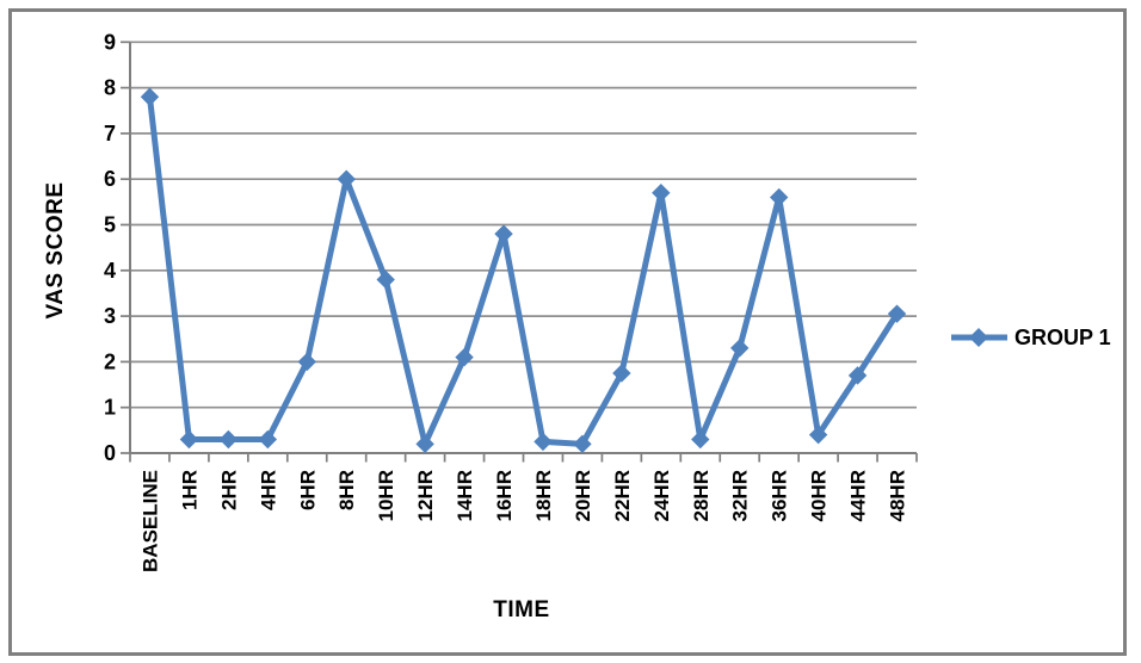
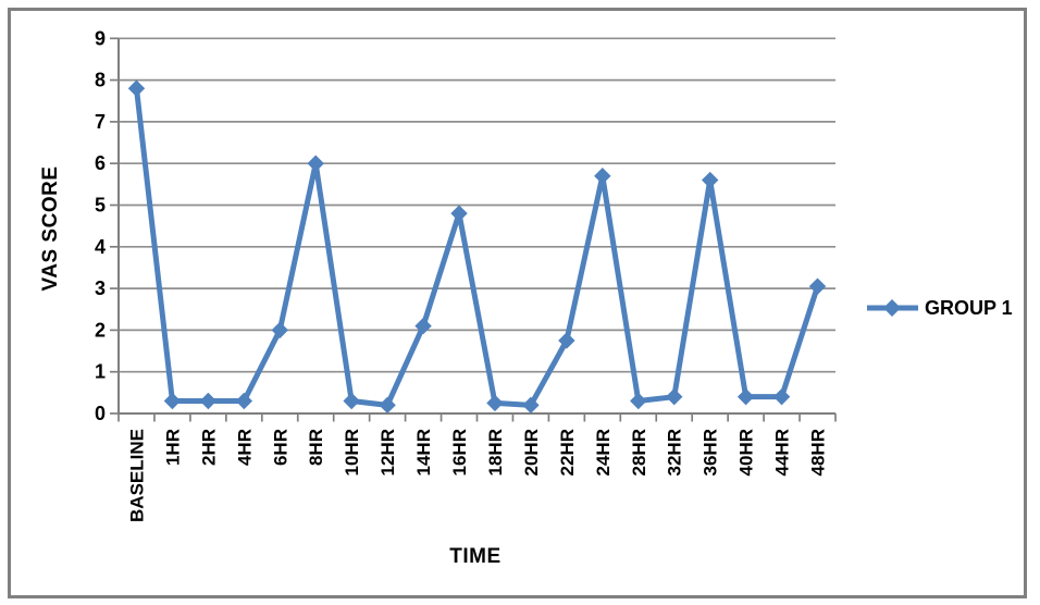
10HR: 3.8 -> 0.3
32HR: 2.3 -> 0.4
44HR: 1.7 -> 0.4
